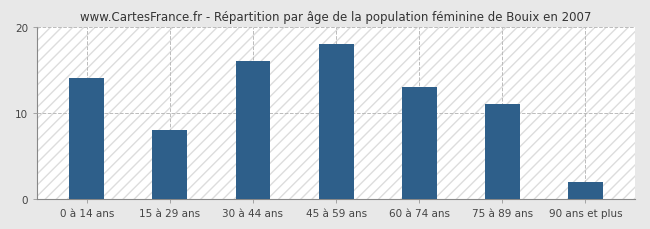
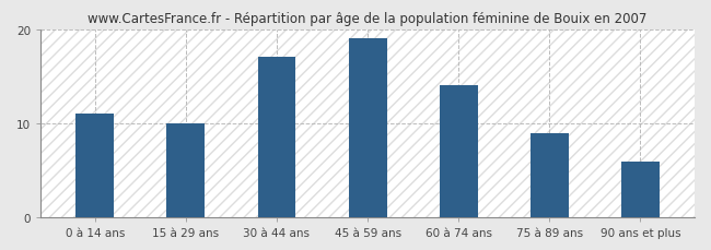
0 à 14 ans: 14 -> 11
15 à 29 ans: 8 -> 10
30 à 44 ans: 16 -> 17
45 à 59 ans: 18 -> 19
60 à 74 ans: 13 -> 14
75 à 89 ans: 11 -> 9
90 ans et plus: 2 -> 6
